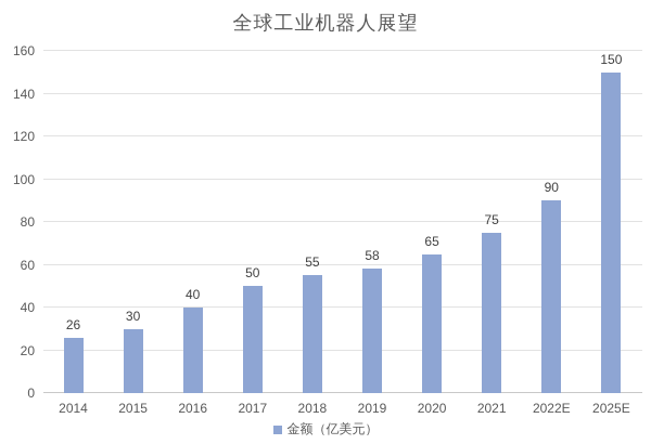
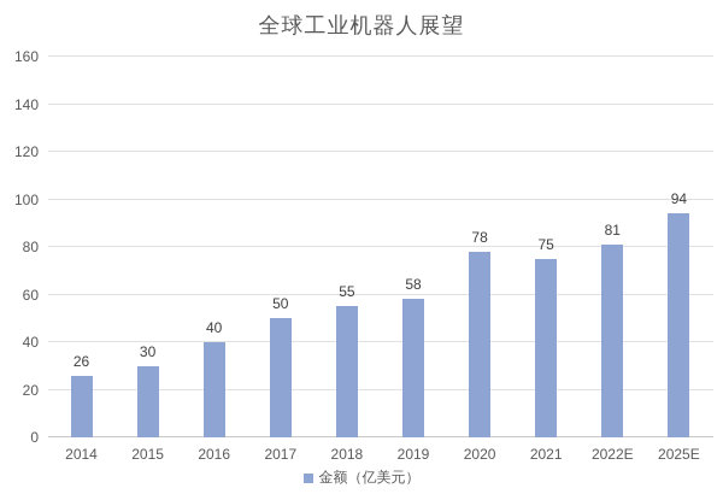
2020: 65 -> 78
2022E: 90 -> 81
2025E: 150 -> 94
